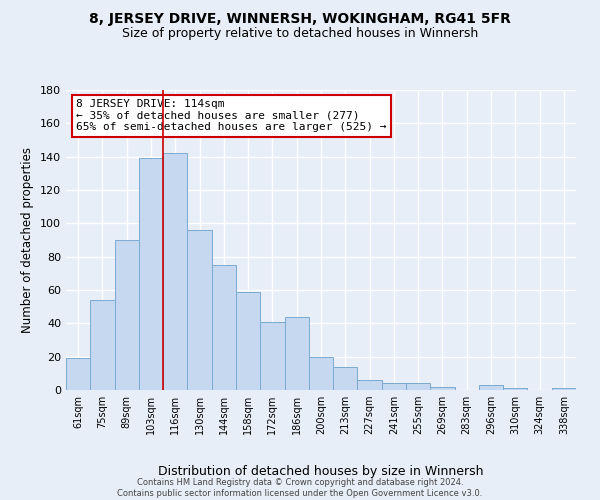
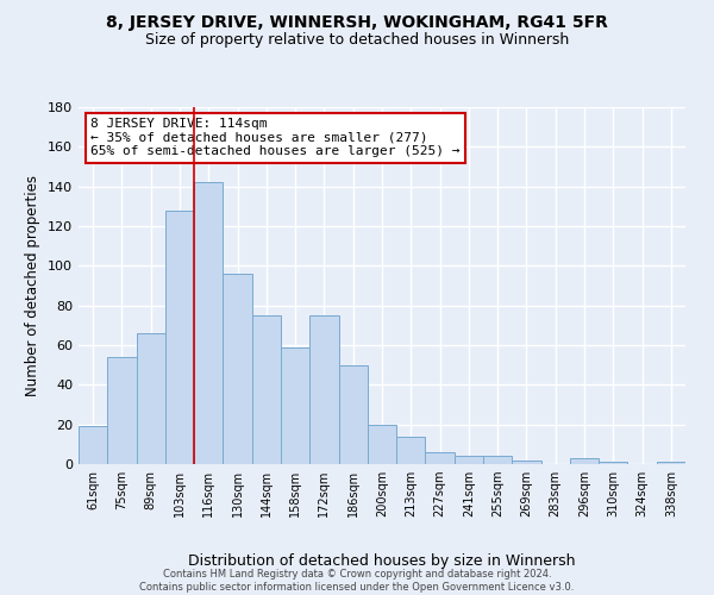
89sqm: 90 -> 66
103sqm: 139 -> 128
172sqm: 41 -> 75
186sqm: 44 -> 50
